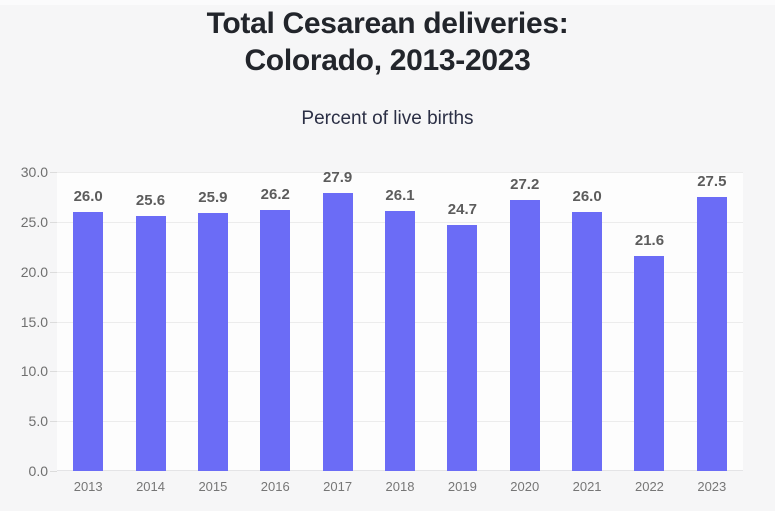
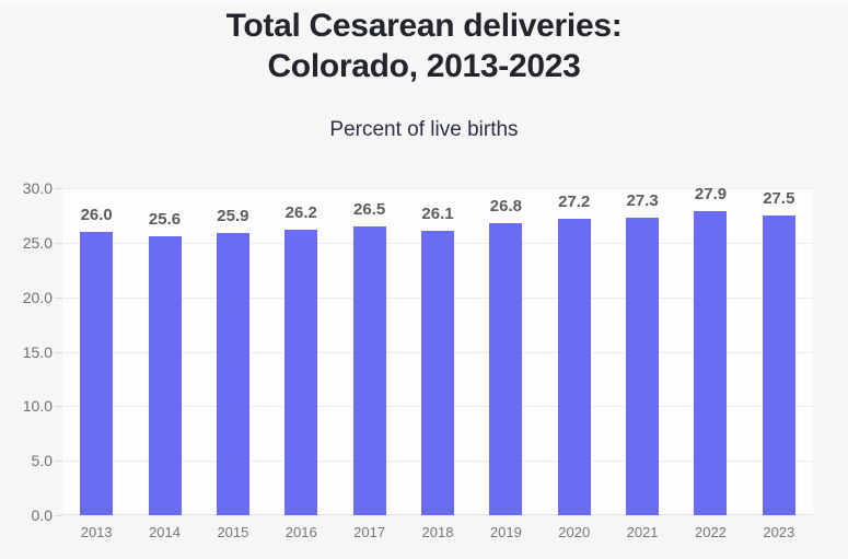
2017: 27.9 -> 26.5
2019: 24.7 -> 26.8
2021: 26.0 -> 27.3
2022: 21.6 -> 27.9
